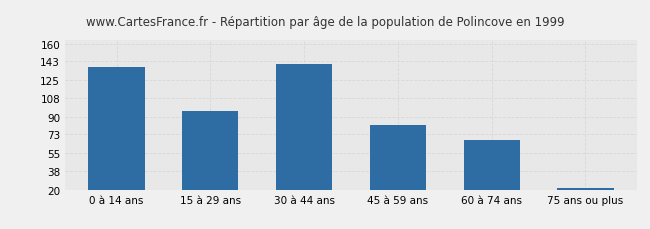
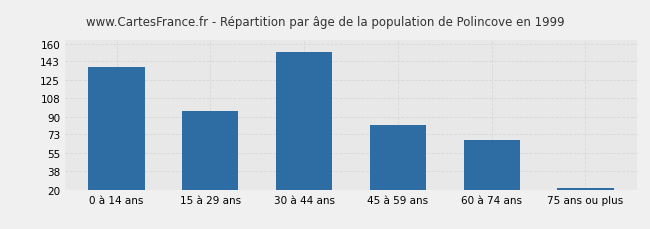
30 à 44 ans: 140 -> 152
